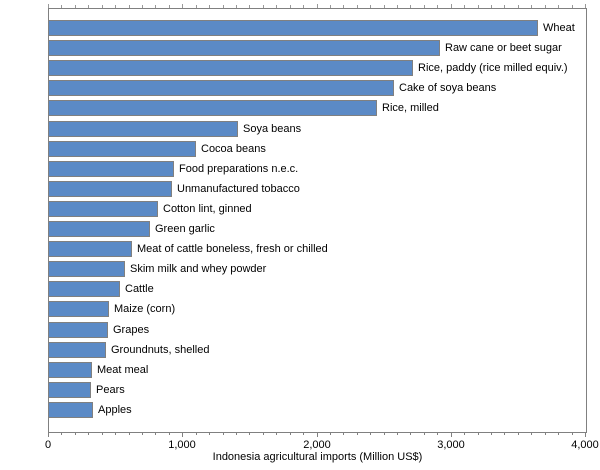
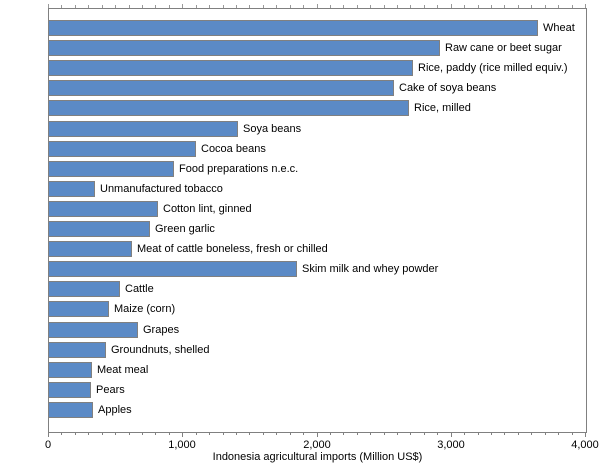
Rice, milled: 2440 -> 2680
Unmanufactured tobacco: 920 -> 340
Skim milk and whey powder: 560 -> 1850
Grapes: 440 -> 660
